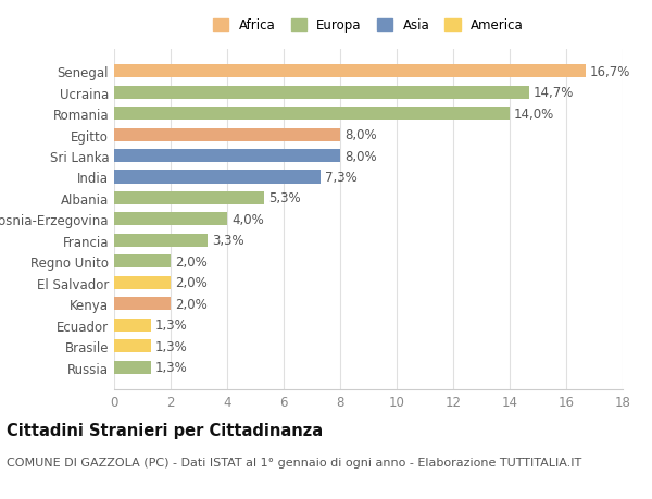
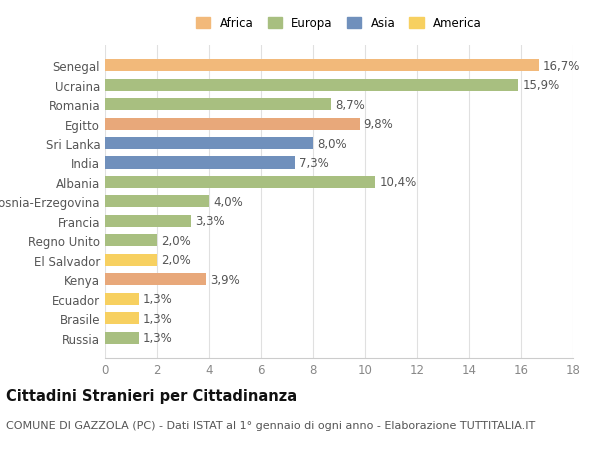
Ucraina: 14,7% -> 15,9%
Romania: 14,0% -> 8,7%
Egitto: 8,0% -> 9,8%
Albania: 5,3% -> 10,4%
Kenya: 2,0% -> 3,9%
